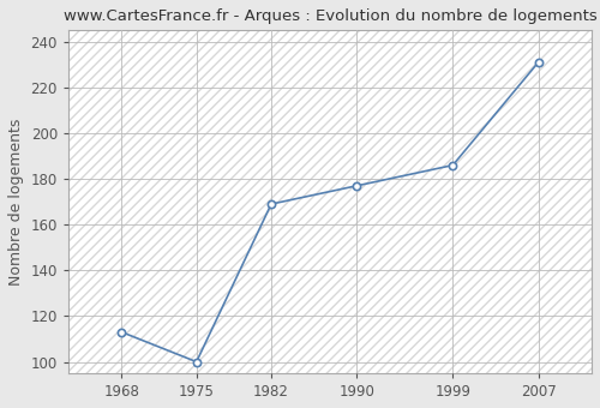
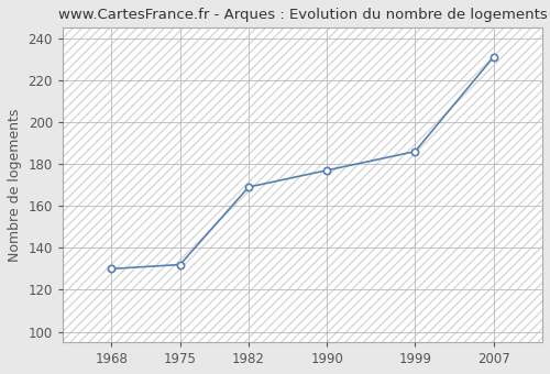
1968: 113 -> 130
1975: 100 -> 132
